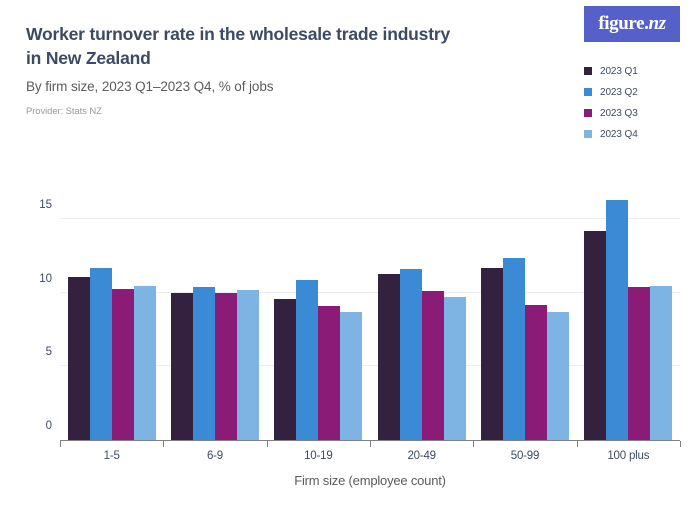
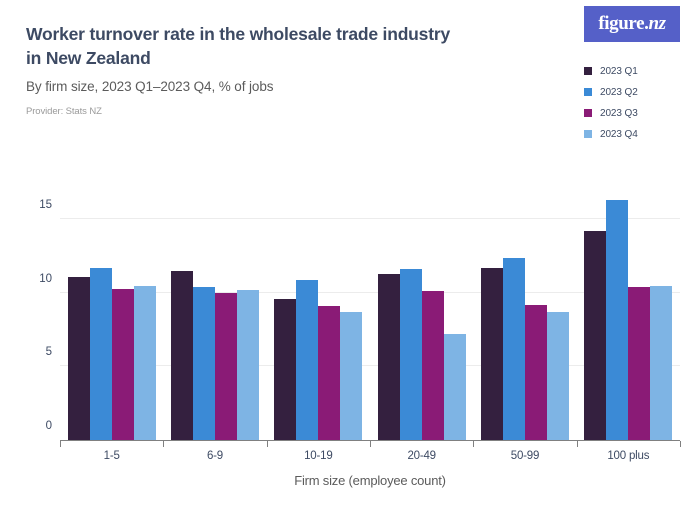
2023 Q1/6-9: 10.0 -> 11.5
2023 Q4/20-49: 9.7 -> 7.2
